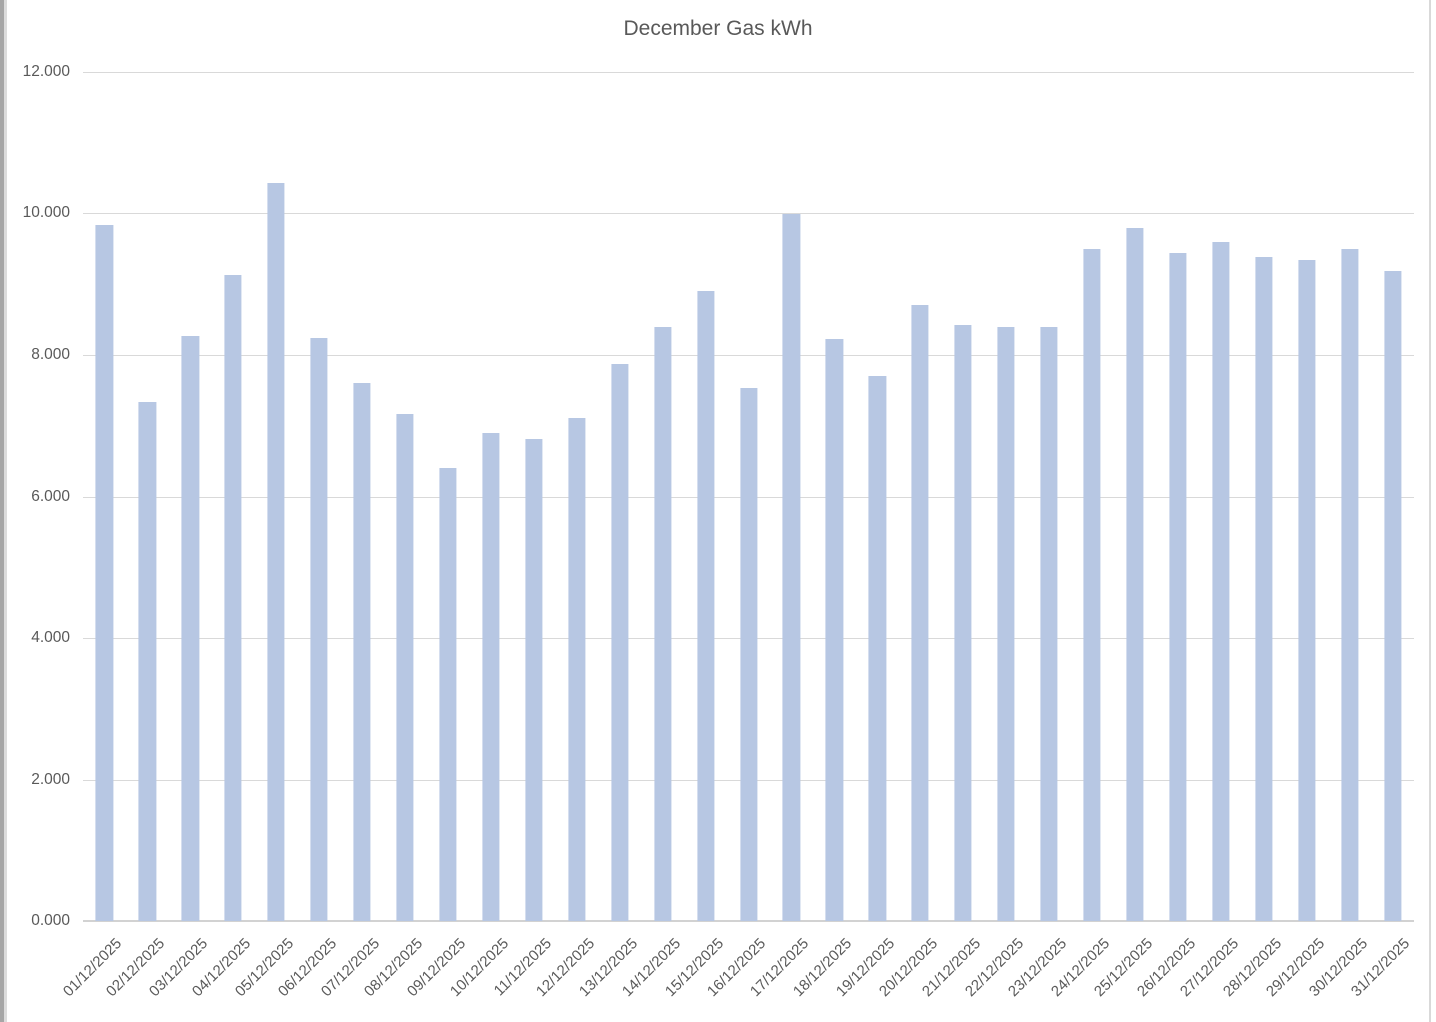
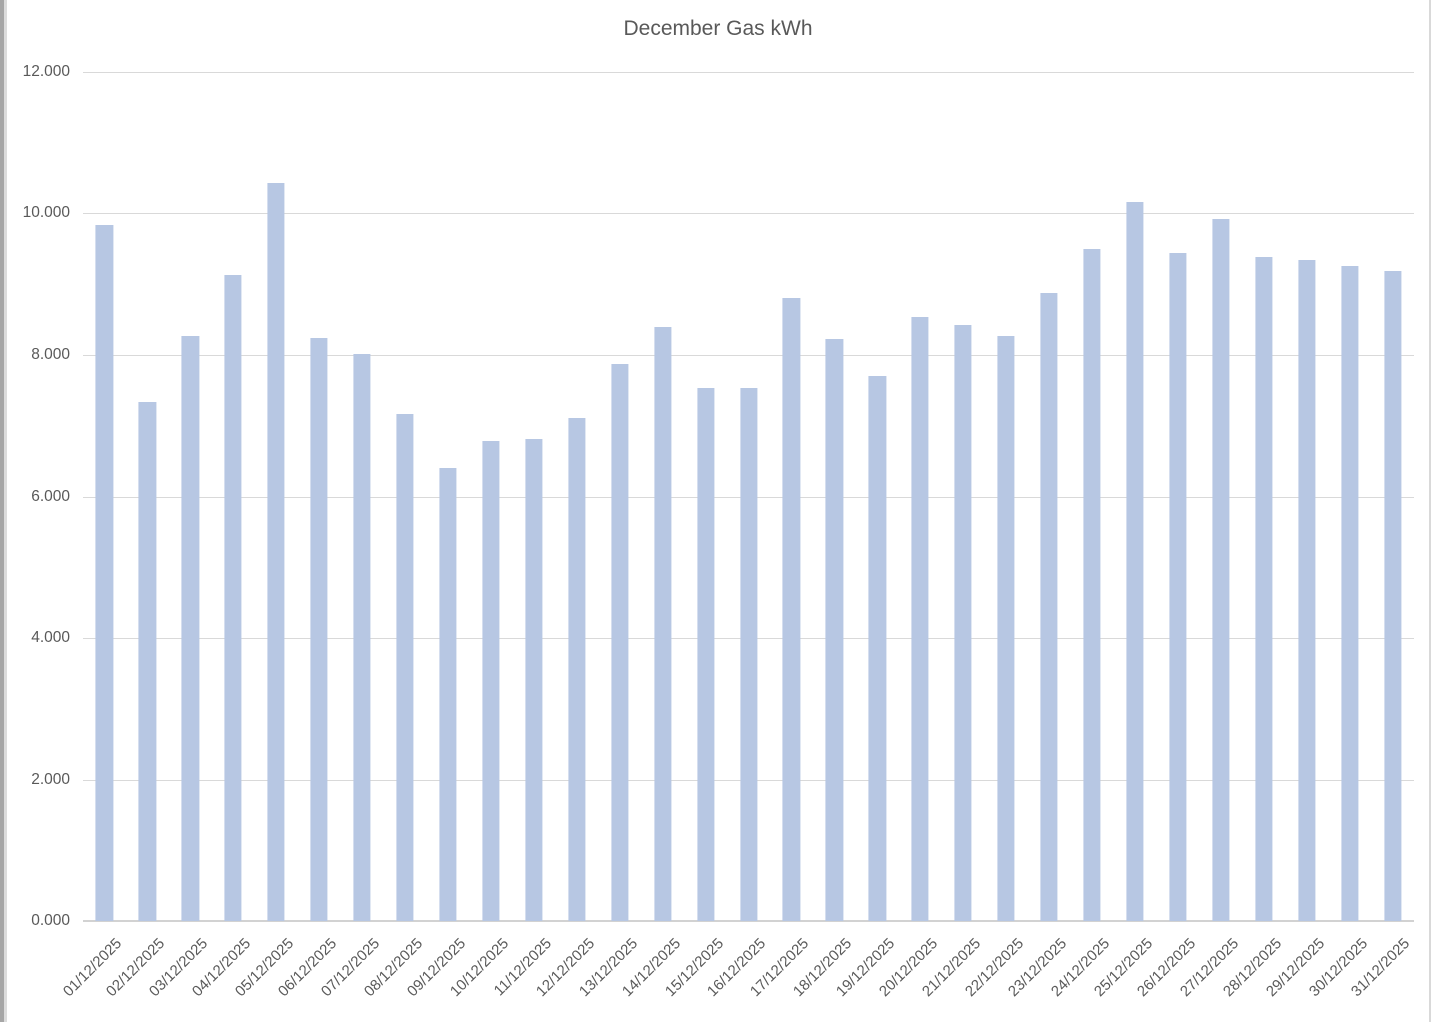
07/12/2025: 7600 -> 8000
10/12/2025: 6900 -> 6800
15/12/2025: 8900 -> 7500
17/12/2025: 10000 -> 8800
20/12/2025: 8700 -> 8500
22/12/2025: 8400 -> 8300
23/12/2025: 8400 -> 8900
25/12/2025: 9800 -> 10200
27/12/2025: 9600 -> 9900
30/12/2025: 9500 -> 9300
